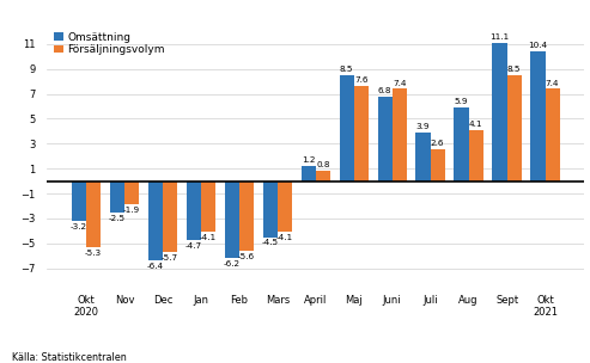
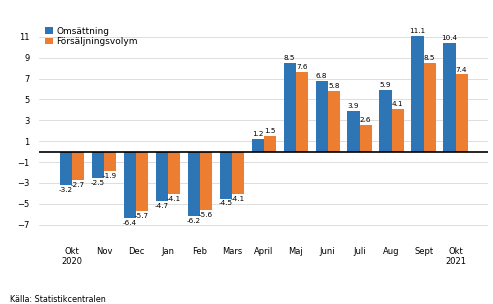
Försäljningsvolym/Okt 2020: -5.3 -> -2.7
Försäljningsvolym/April: 0.8 -> 1.5
Försäljningsvolym/Juni: 7.4 -> 5.8
